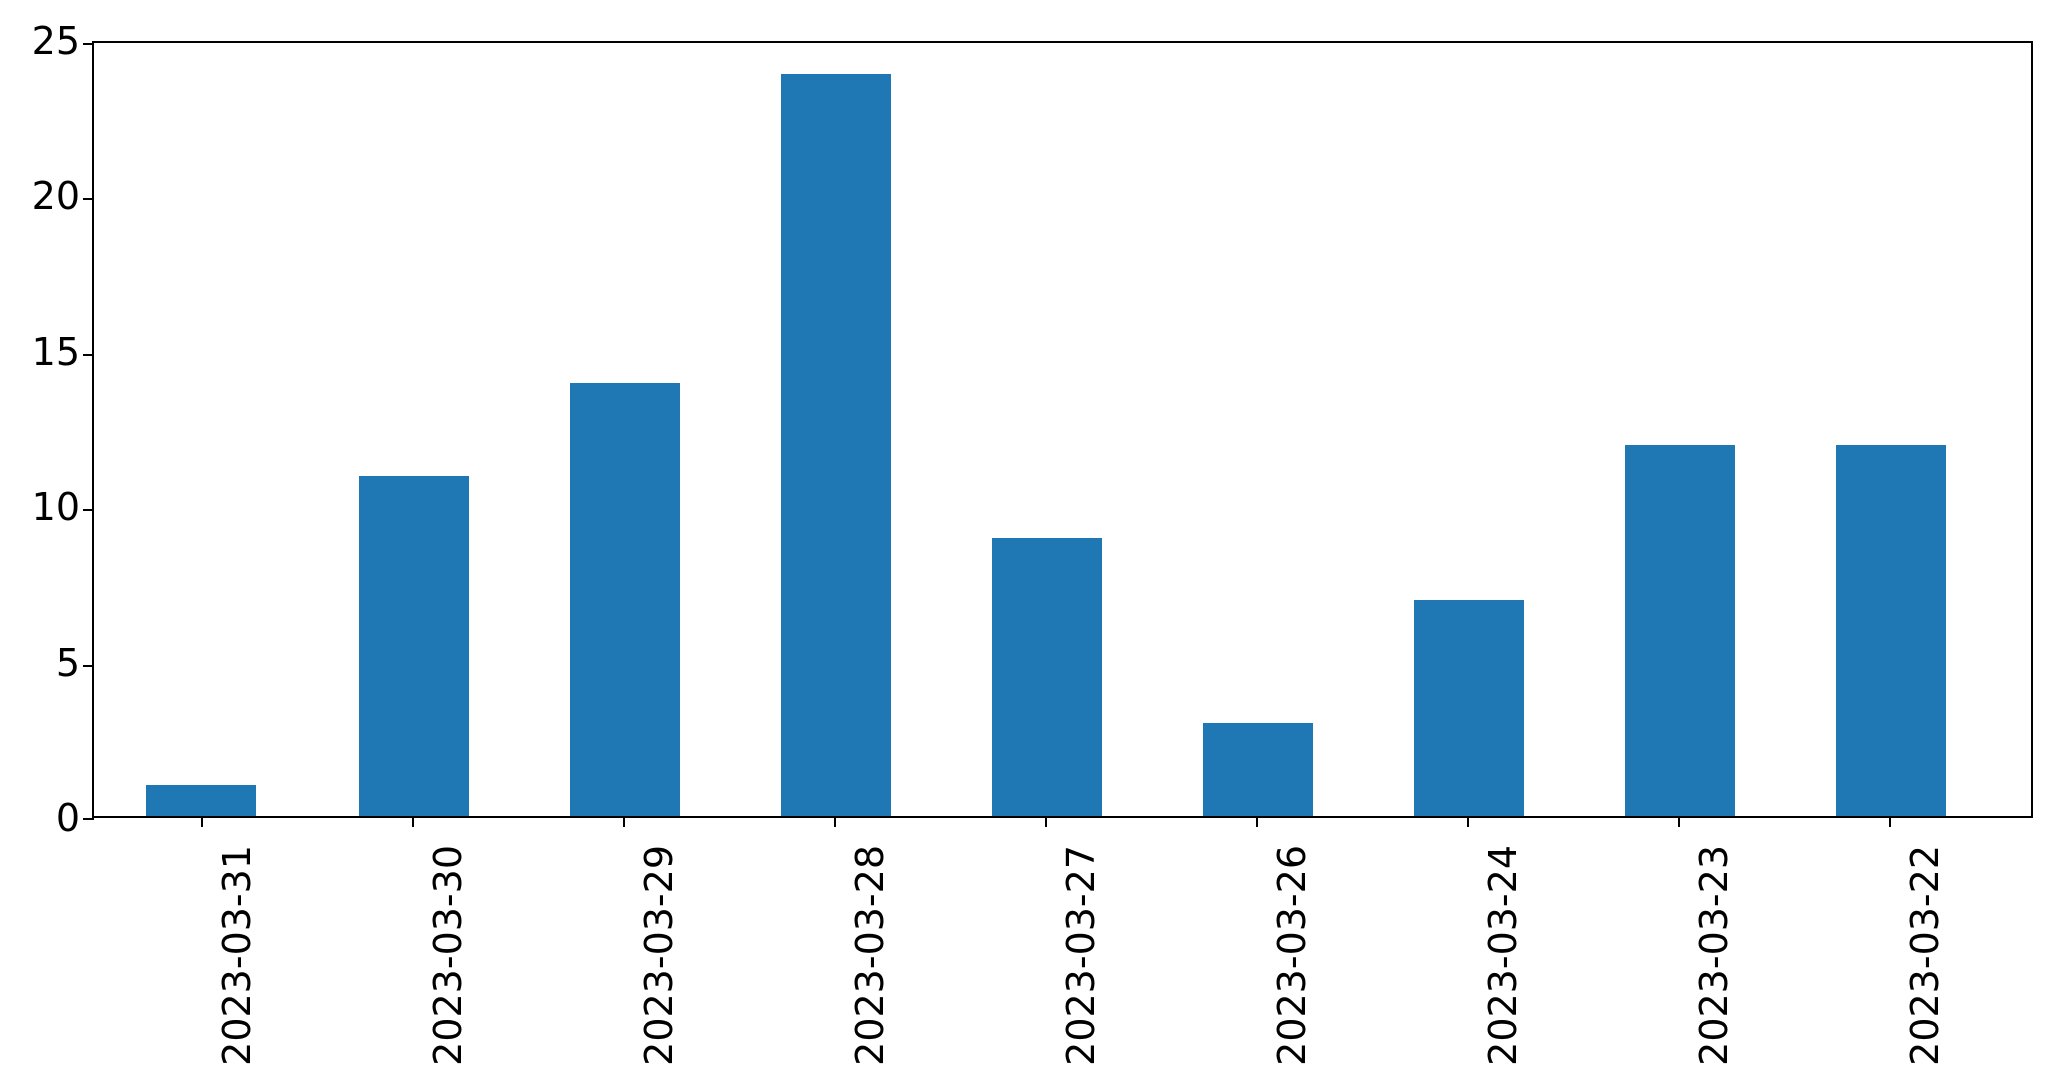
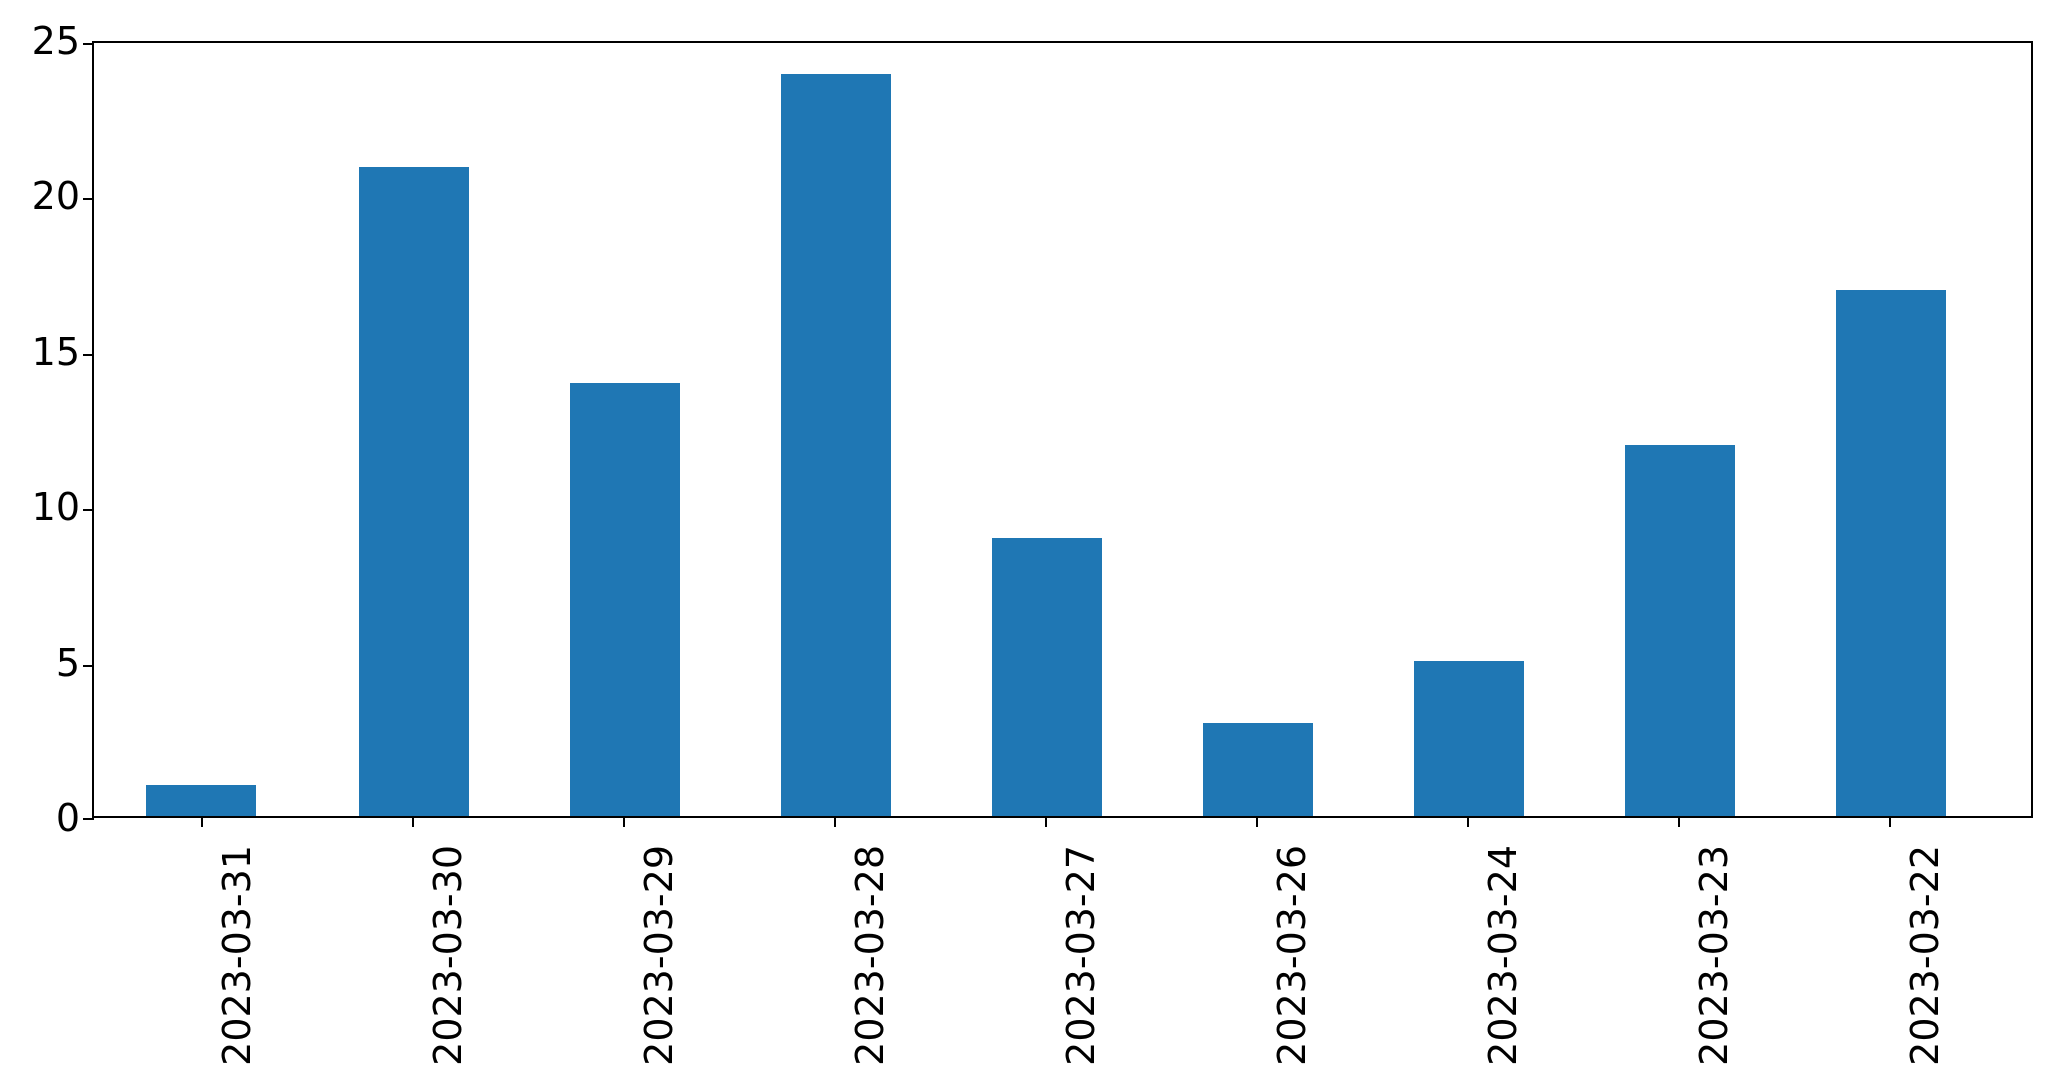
2023-03-30: 11 -> 21
2023-03-24: 7 -> 5
2023-03-22: 12 -> 17
